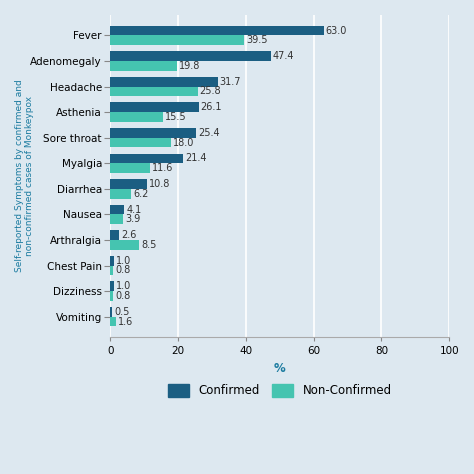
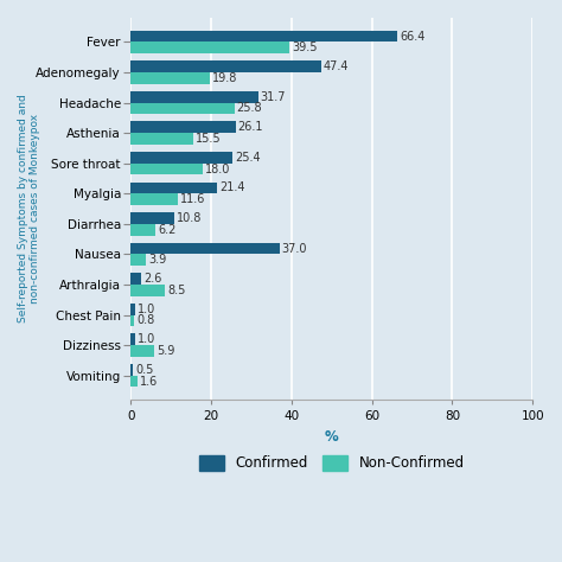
Confirmed/Fever: 63.0 -> 66.4
Confirmed/Nausea: 4.1 -> 37.0
Non-Confirmed/Dizziness: 0.8 -> 5.9
